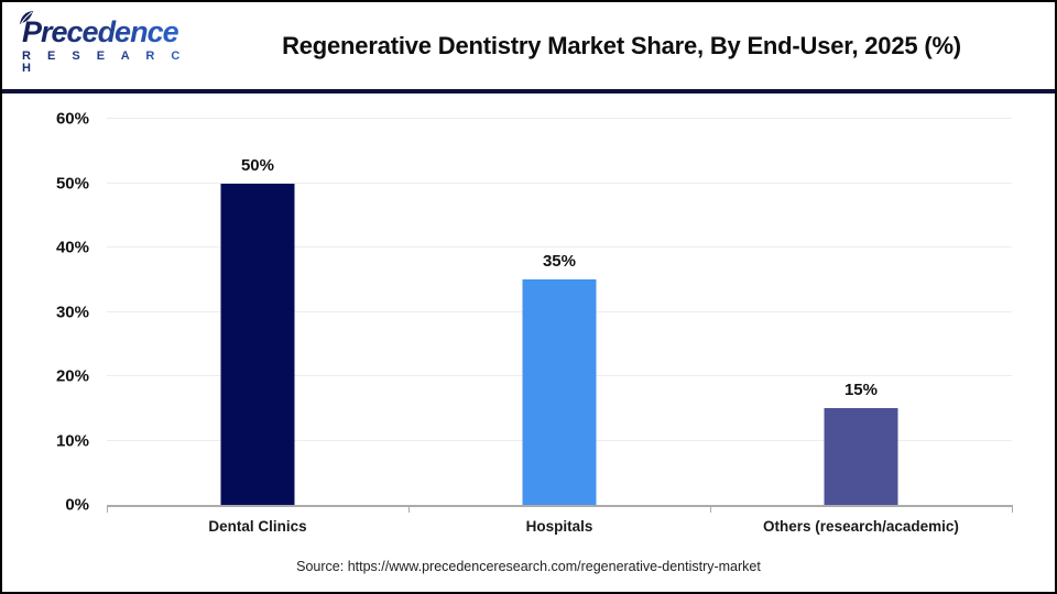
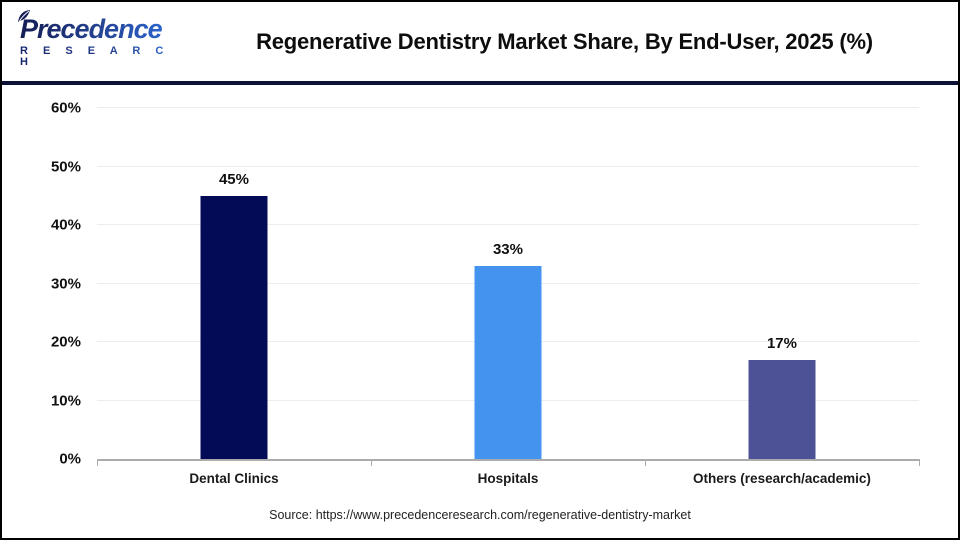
Dental Clinics: 50% -> 45%
Hospitals: 35% -> 33%
Others (research/academic): 15% -> 17%
